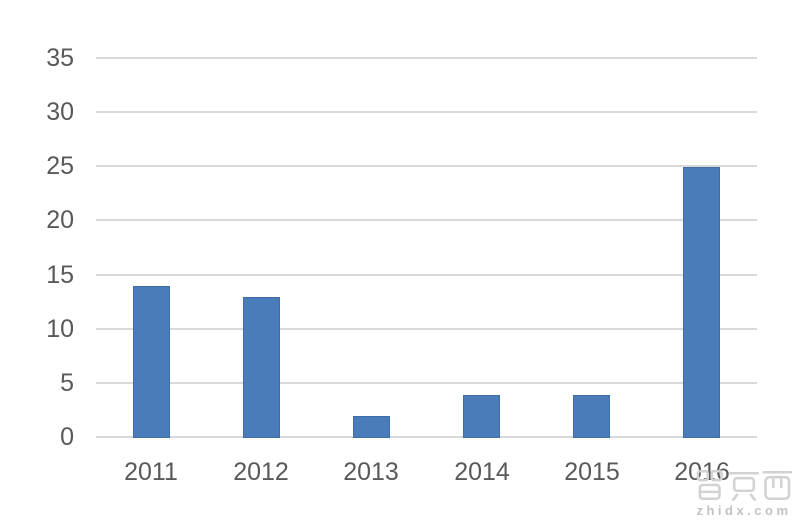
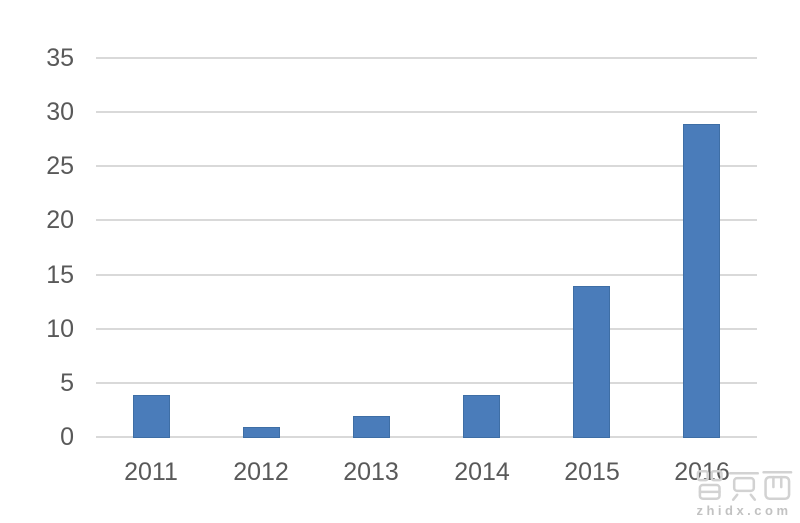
2011: 14 -> 4
2012: 13 -> 1
2015: 4 -> 14
2016: 25 -> 29
